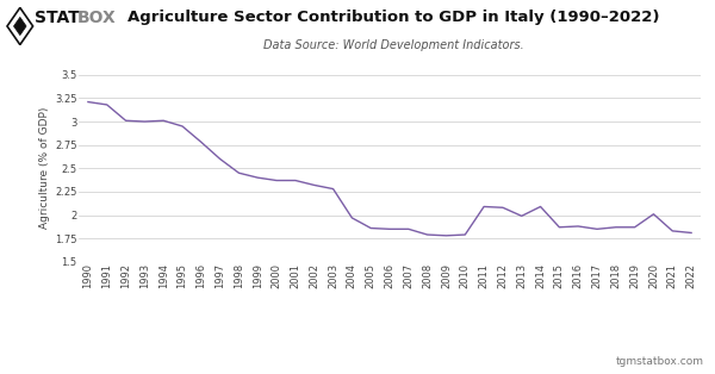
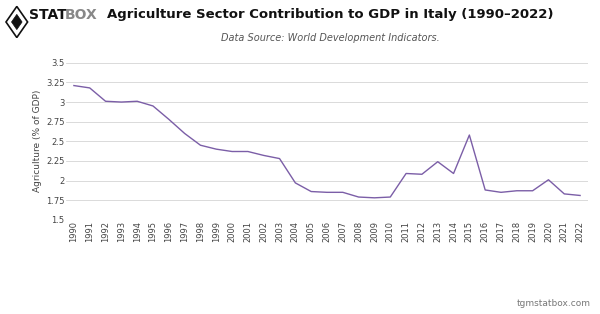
2013: 1.99 -> 2.24
2015: 1.87 -> 2.58
